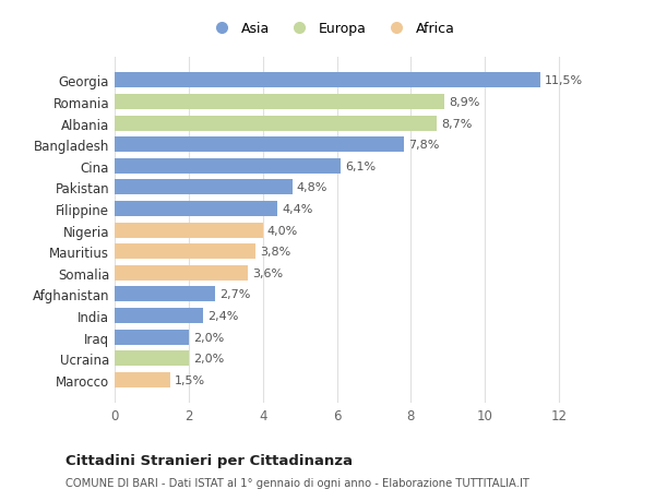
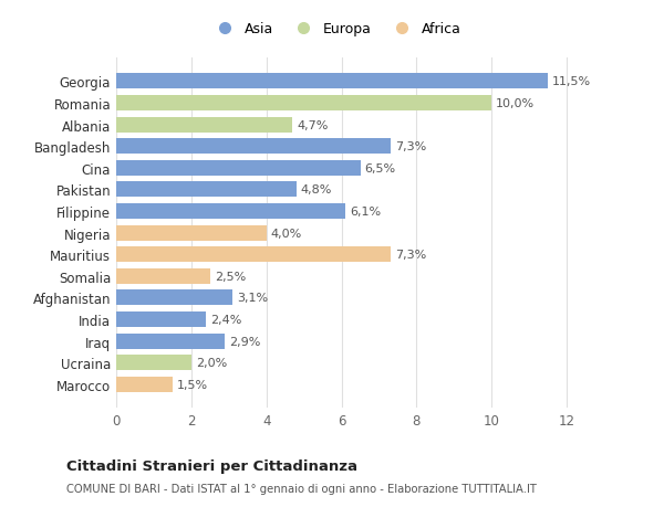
Romania: 8,9% -> 10,0%
Albania: 8,7% -> 4,7%
Bangladesh: 7,8% -> 7,3%
Cina: 6,1% -> 6,5%
Filippine: 4,4% -> 6,1%
Mauritius: 3,8% -> 7,3%
Somalia: 3,6% -> 2,5%
Afghanistan: 2,7% -> 3,1%
Iraq: 2,0% -> 2,9%
